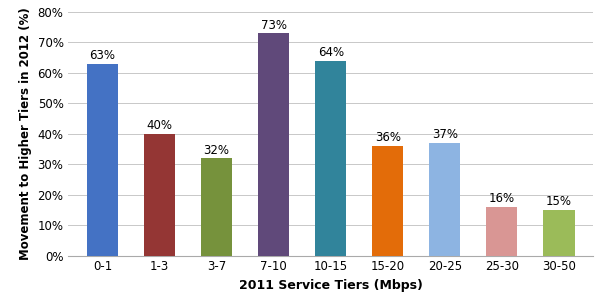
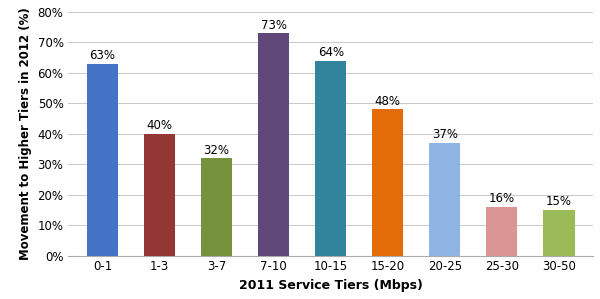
15-20: 36% -> 48%
